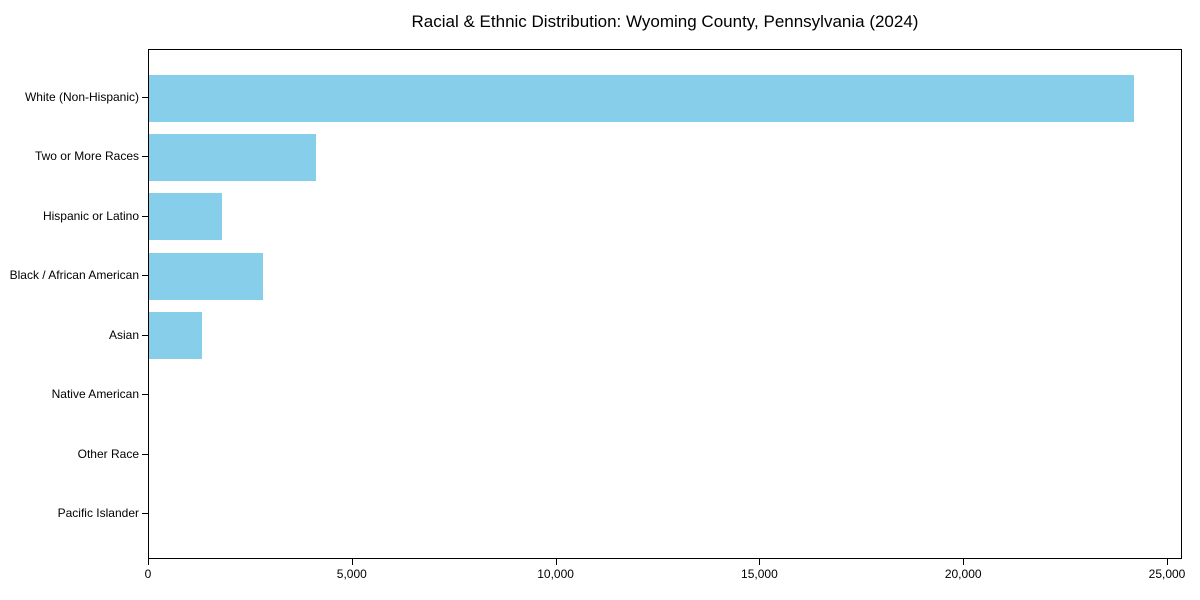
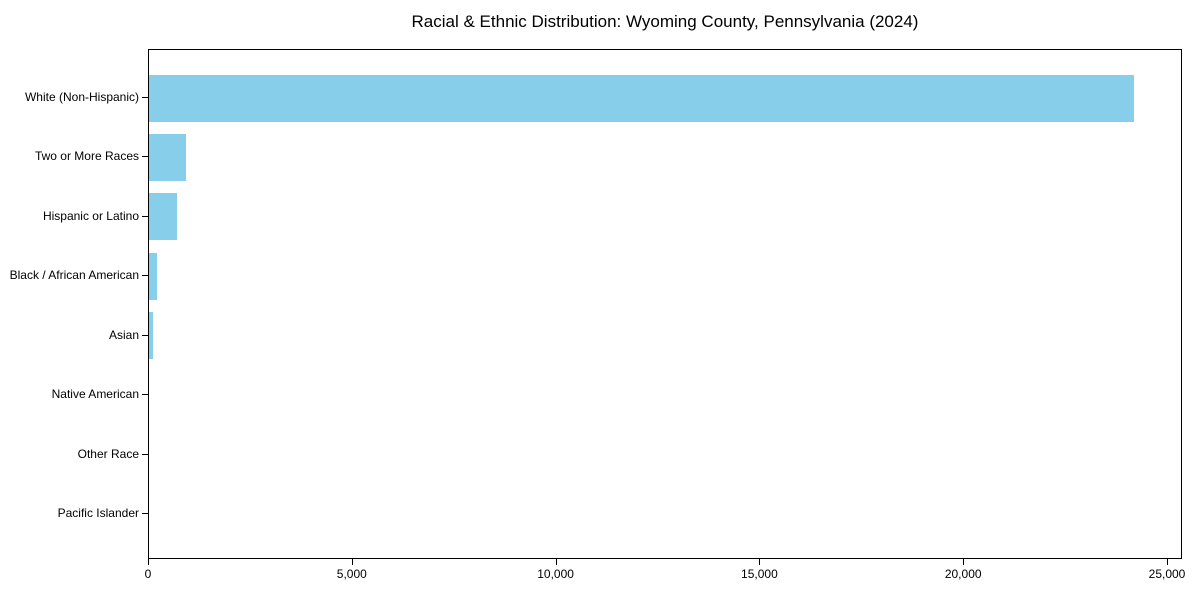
Two or More Races: 4100 -> 900
Hispanic or Latino: 1800 -> 700
Black / African American: 2800 -> 200
Asian: 1300 -> 100
